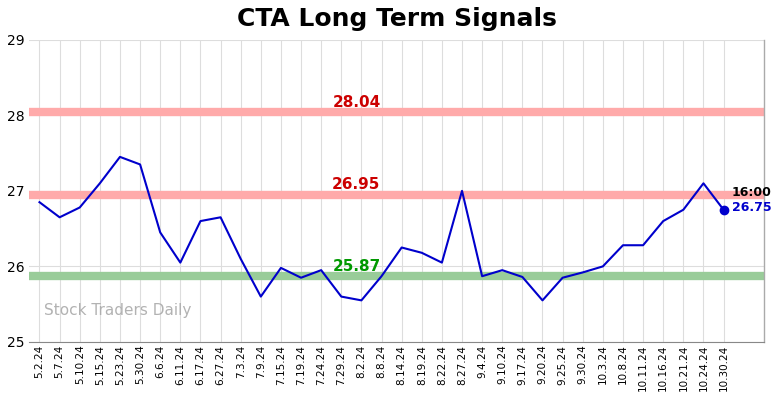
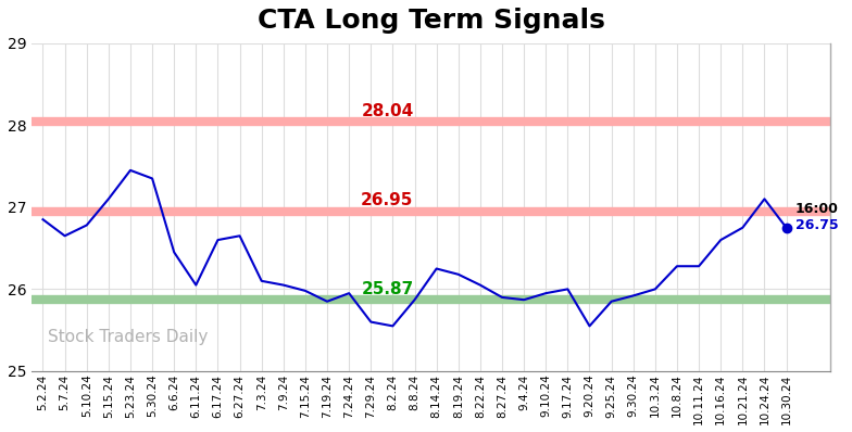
7.9.24: 25.60 -> 26.05
8.27.24: 27.00 -> 25.90
9.17.24: 25.86 -> 26.00
